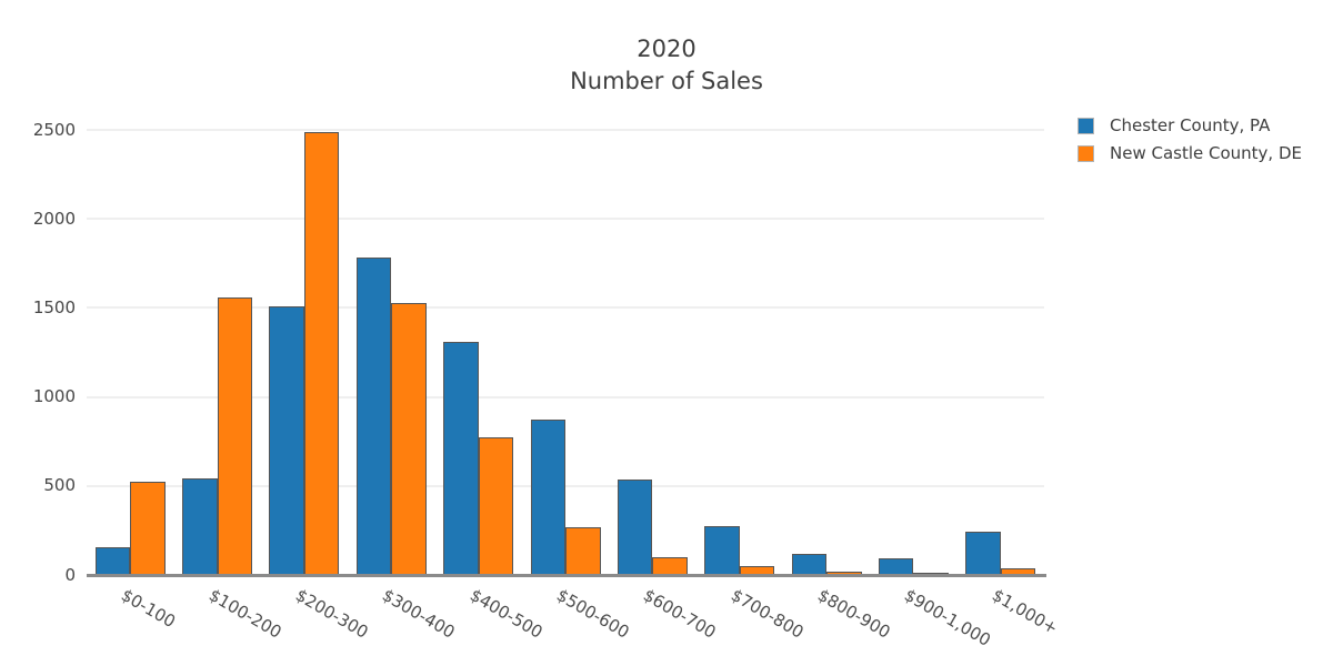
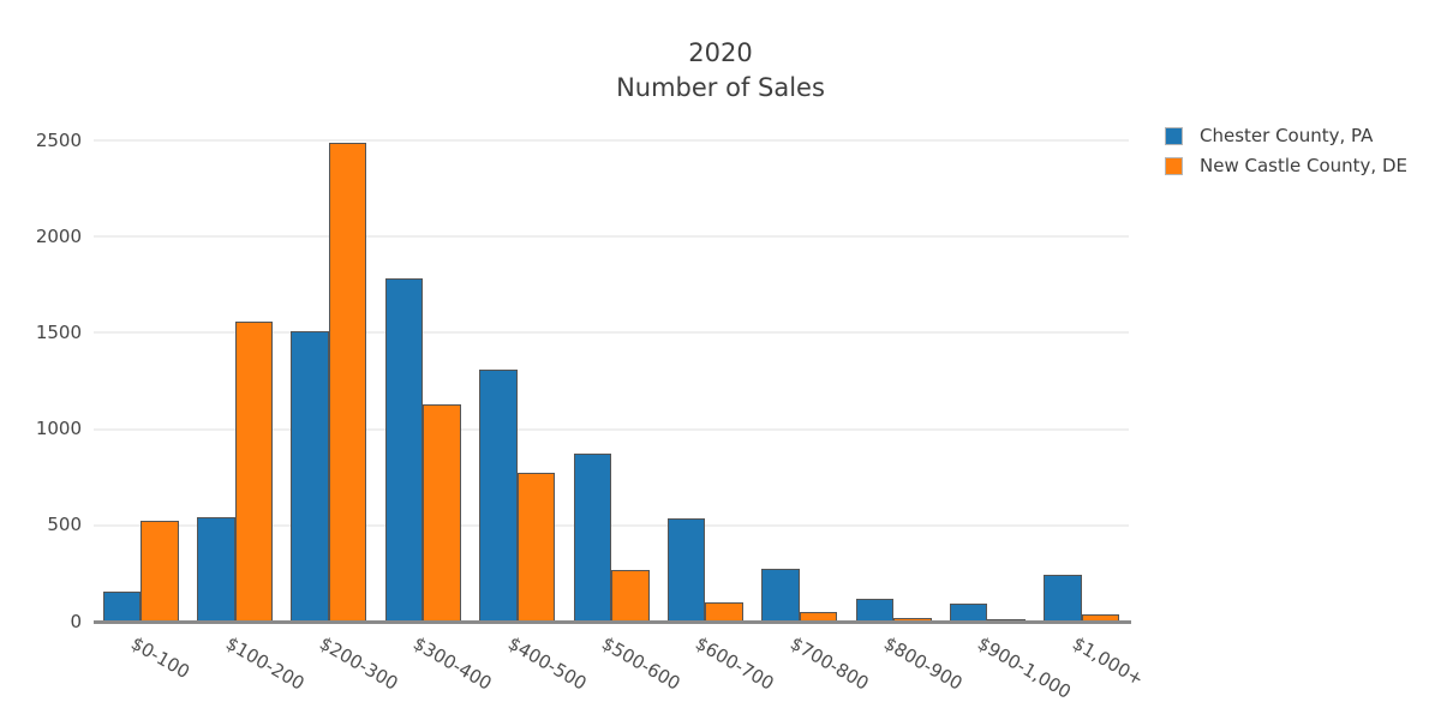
New Castle County, DE/$300-400: 1520 -> 1130
